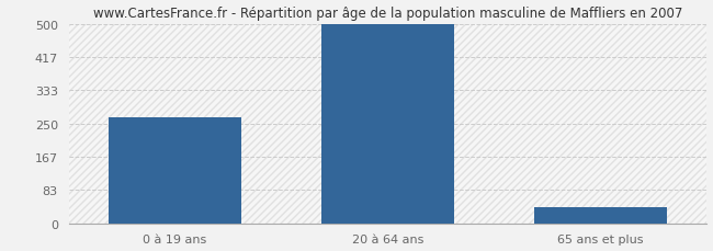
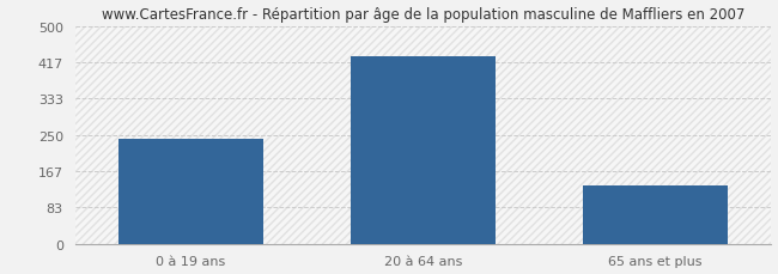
0 à 19 ans: 265 -> 240
20 à 64 ans: 500 -> 430
65 ans et plus: 40 -> 135
